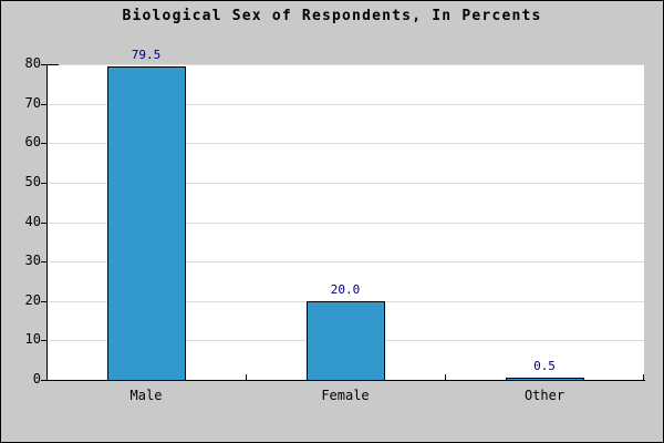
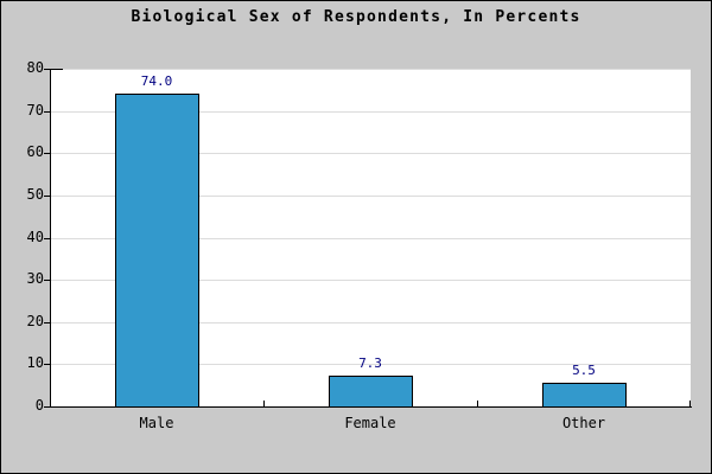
Male: 79.5 -> 74.0
Female: 20.0 -> 7.3
Other: 0.5 -> 5.5
